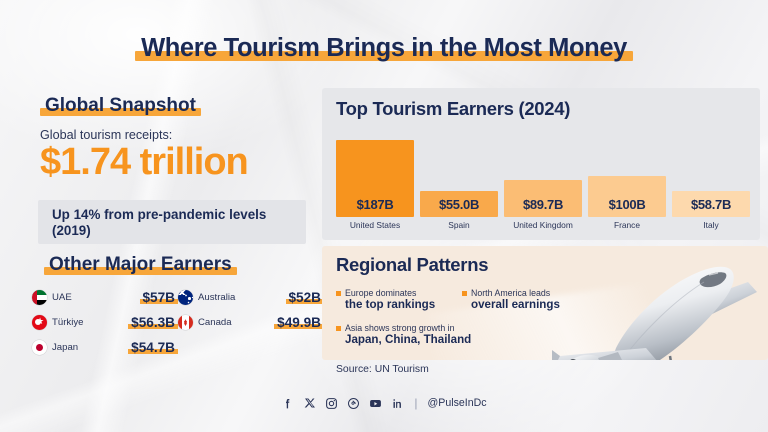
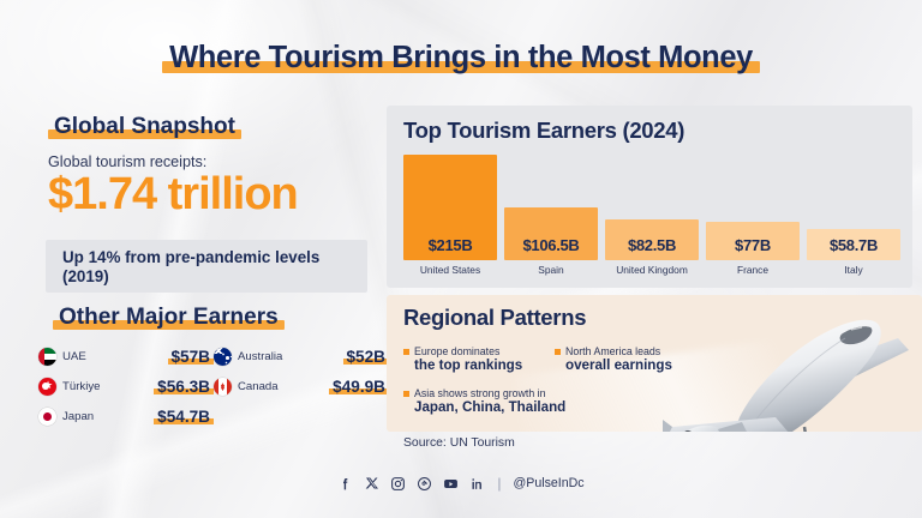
United States: $187B -> $215B
Spain: $55.0B -> $106.5B
United Kingdom: $89.7B -> $82.5B
France: $100B -> $77B
